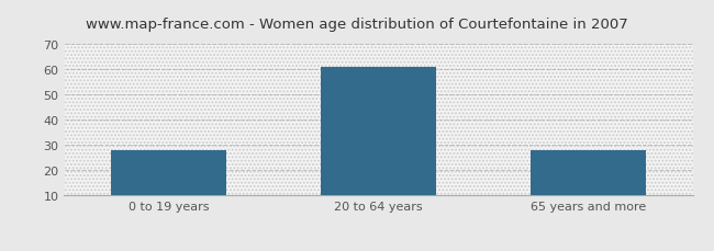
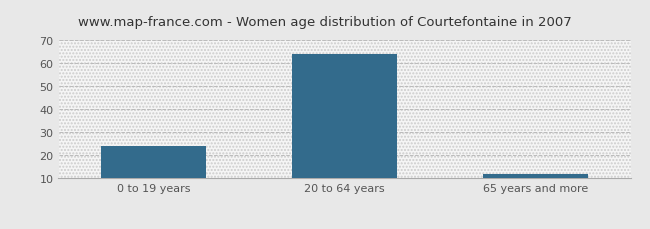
0 to 19 years: 28 -> 24
20 to 64 years: 61 -> 64
65 years and more: 28 -> 12
